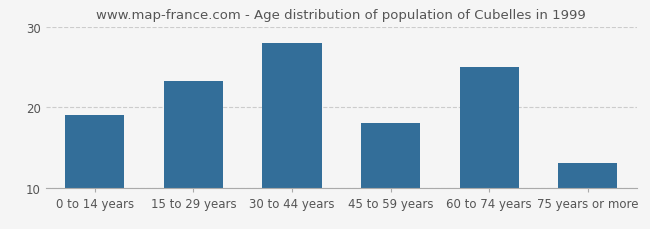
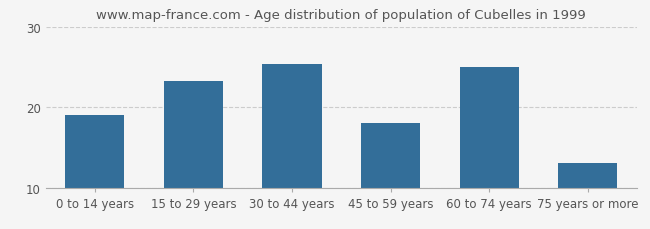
30 to 44 years: 28.0 -> 25.4
